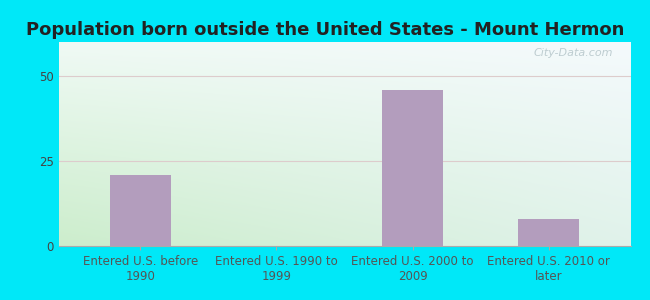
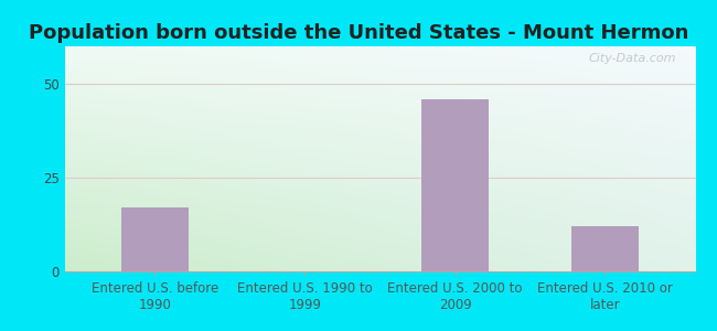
Entered U.S. before 1990: 21 -> 17
Entered U.S. 2010 or later: 8 -> 12
